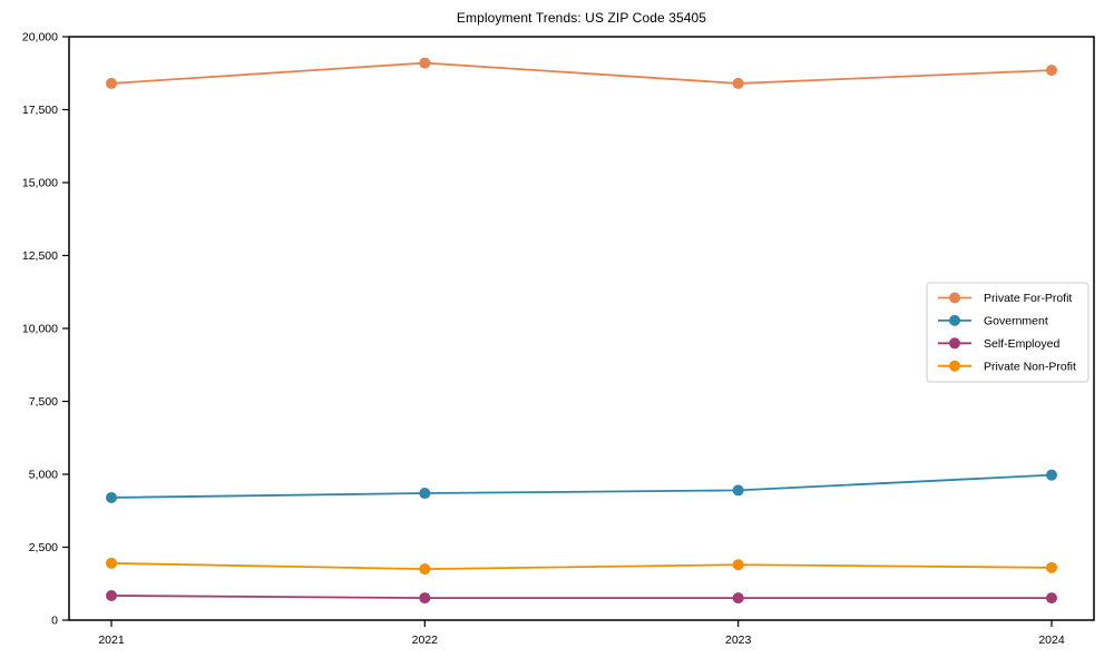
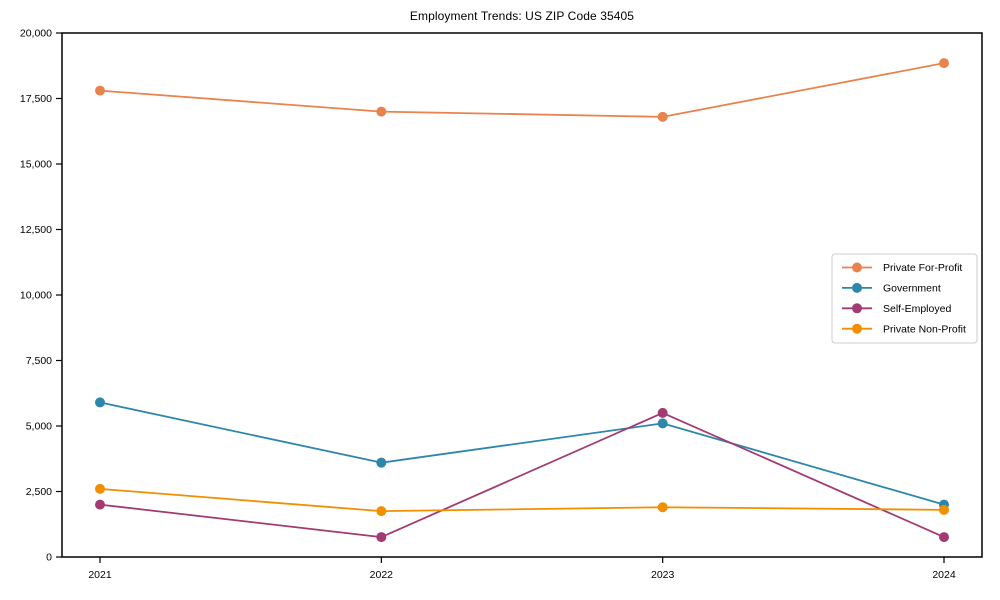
Private For-Profit/2021: 18400 -> 17800
Government/2021: 4200 -> 5900
Self-Employed/2021: 800 -> 2000
Private Non-Profit/2021: 2000 -> 2600
Private For-Profit/2022: 19100 -> 17000
Government/2022: 4400 -> 3600
Private For-Profit/2023: 18400 -> 16800
Government/2023: 4400 -> 5100
Self-Employed/2023: 800 -> 5500
Government/2024: 5000 -> 2000
